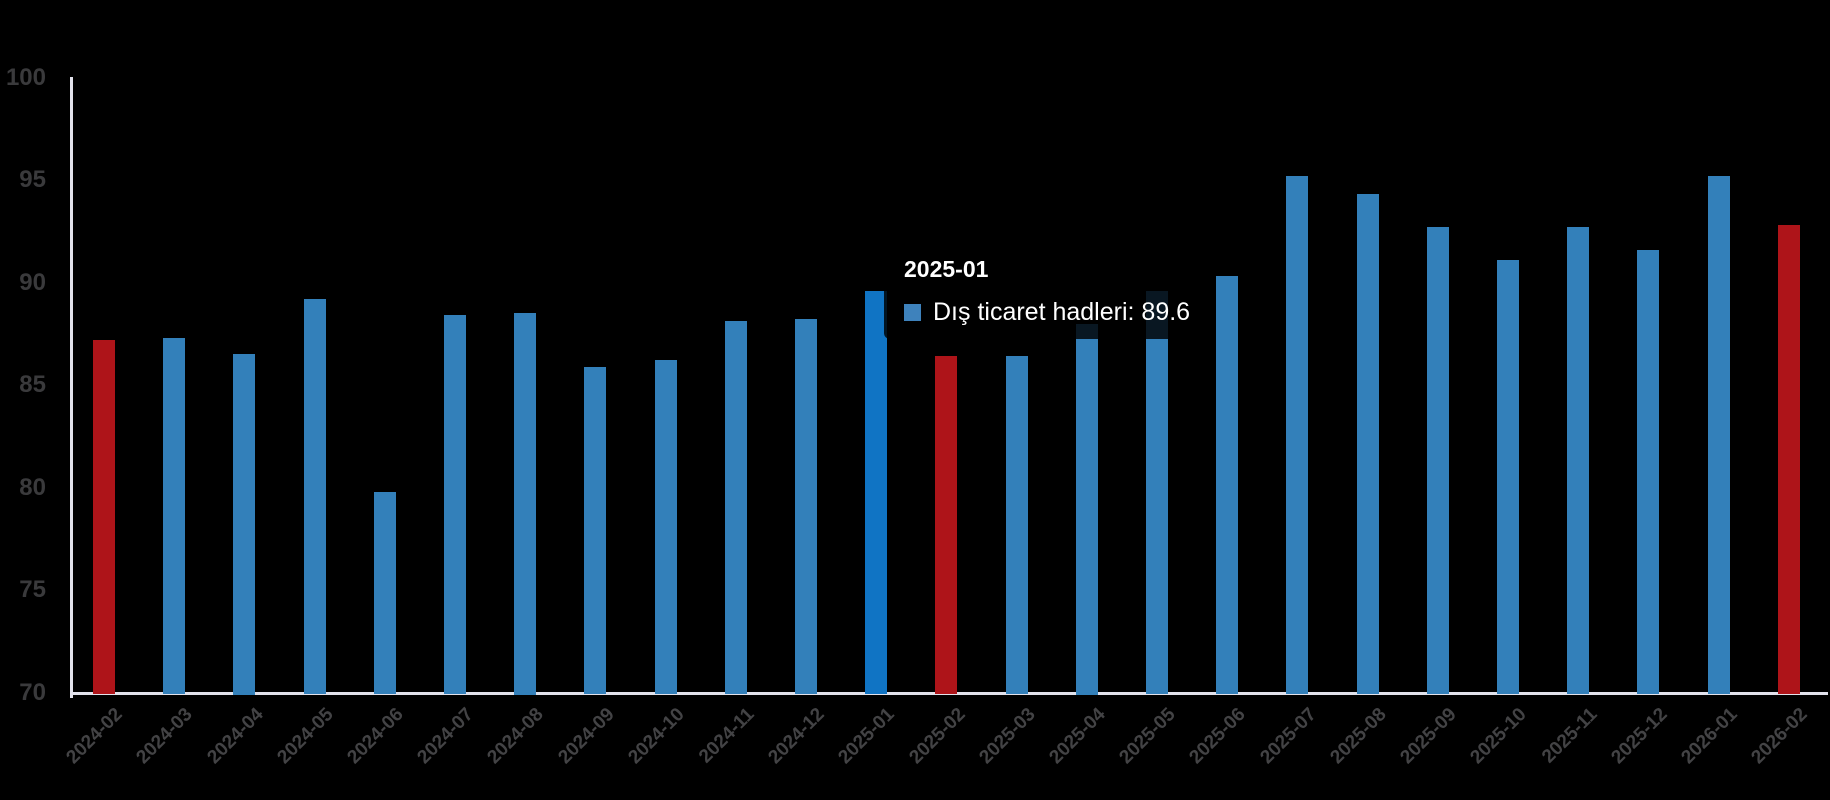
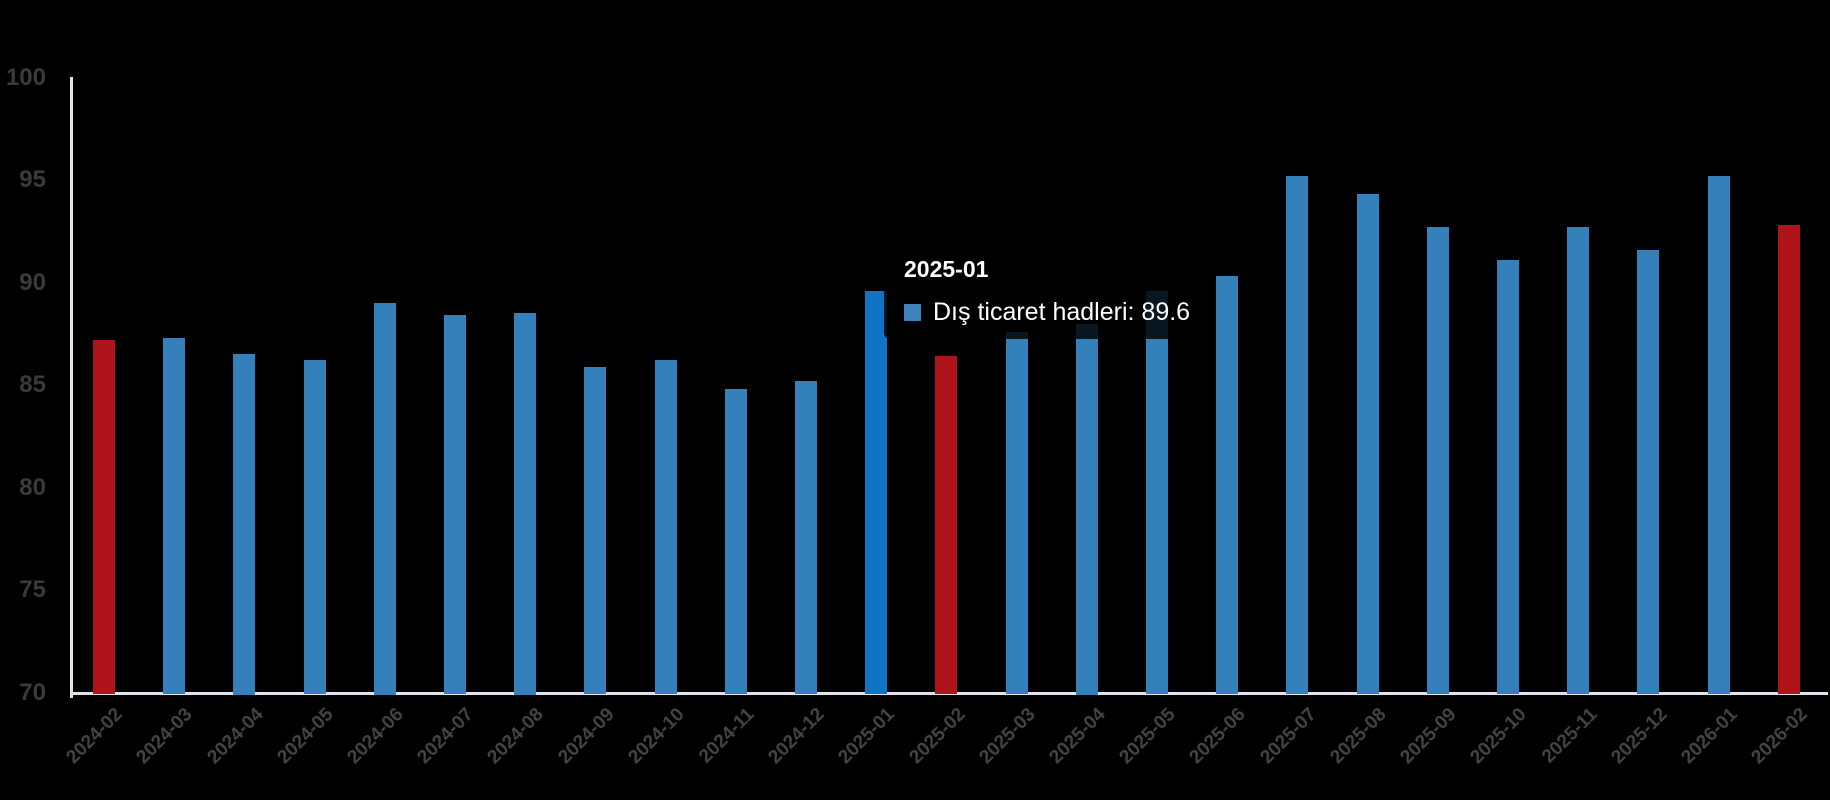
2024-05: 89.2 -> 86.2
2024-06: 79.8 -> 89.0
2024-11: 88.1 -> 84.8
2024-12: 88.2 -> 85.2
2025-03: 86.4 -> 87.6
